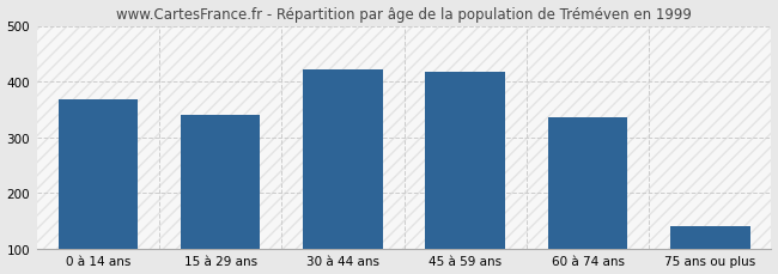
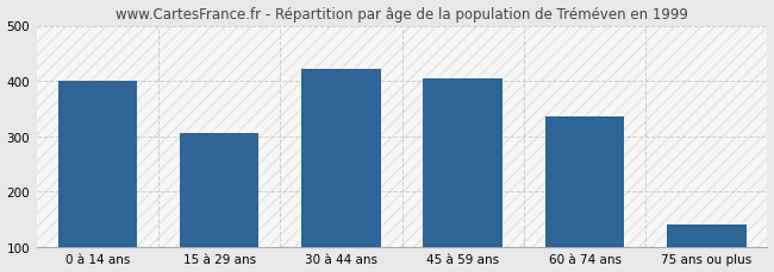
0 à 14 ans: 368 -> 400
15 à 29 ans: 340 -> 305
45 à 59 ans: 418 -> 405
